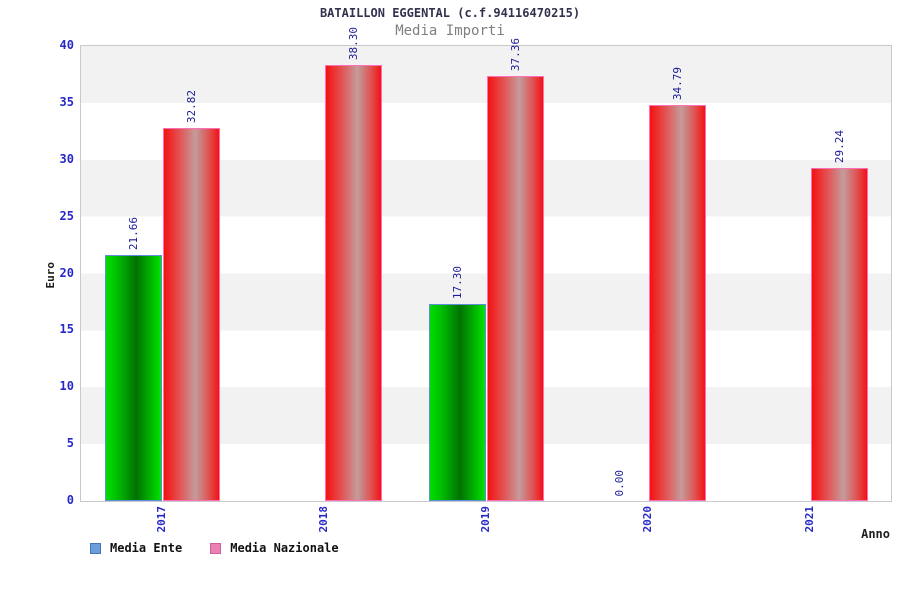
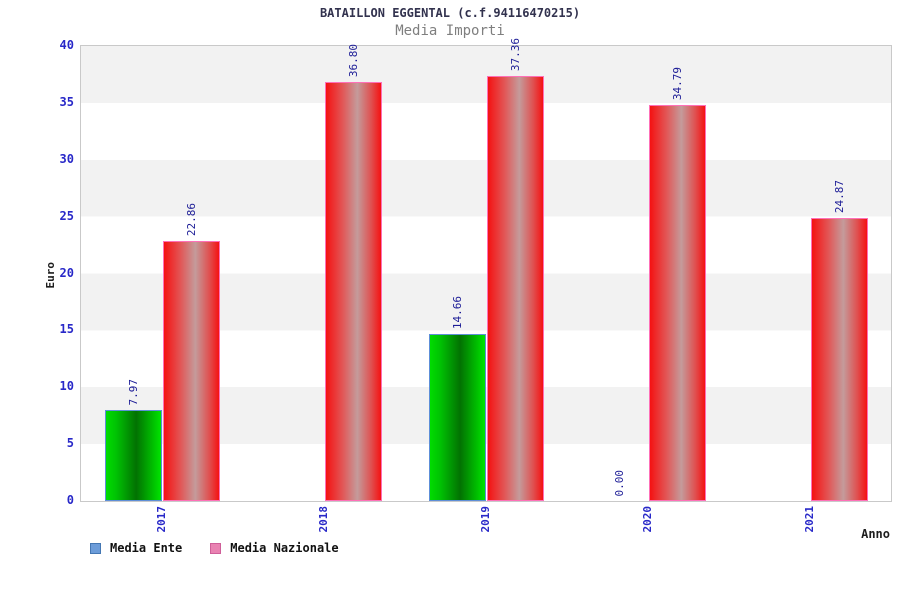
Media Ente/2017: 21.66 -> 7.97
Media Nazionale/2017: 32.82 -> 22.86
Media Nazionale/2018: 38.30 -> 36.80
Media Ente/2019: 17.30 -> 14.66
Media Nazionale/2021: 29.24 -> 24.87
